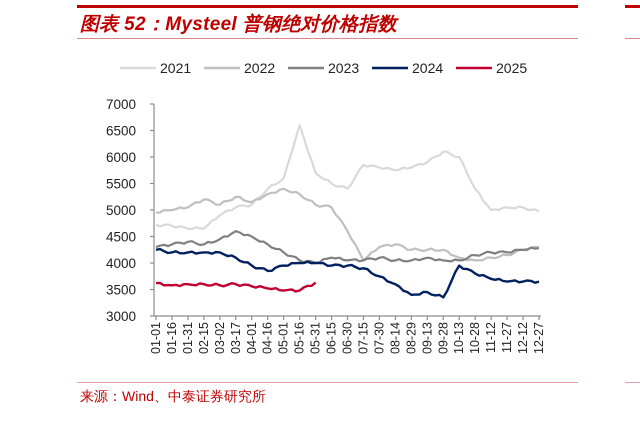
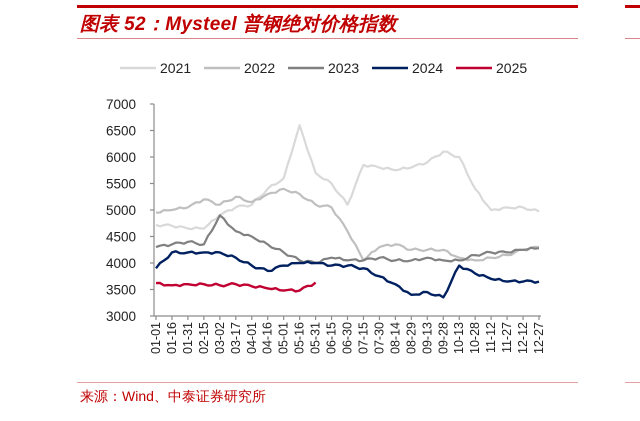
2024/01-01: 4200 -> 3900
2023/03-02: 4400 -> 4900
2021/06-30: 5400 -> 5100
